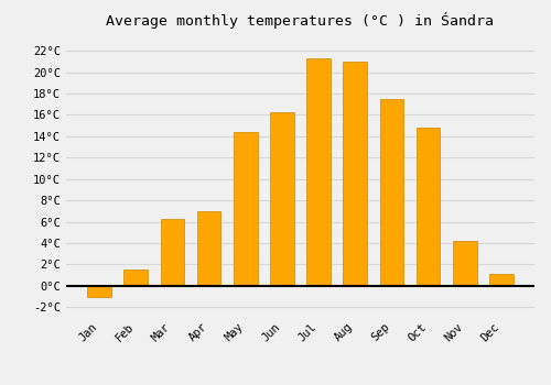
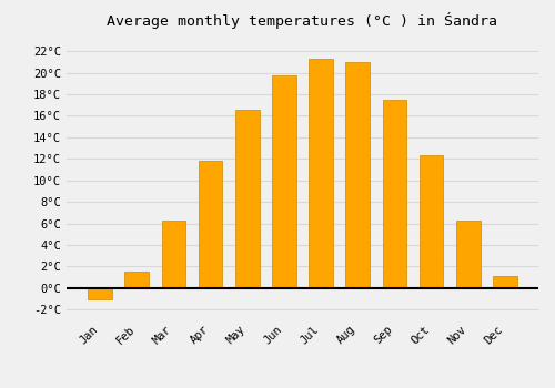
Apr: 7.0°C -> 11.8°C
May: 14.4°C -> 16.6°C
Jun: 16.2°C -> 19.7°C
Oct: 14.8°C -> 12.3°C
Nov: 4.2°C -> 6.3°C
